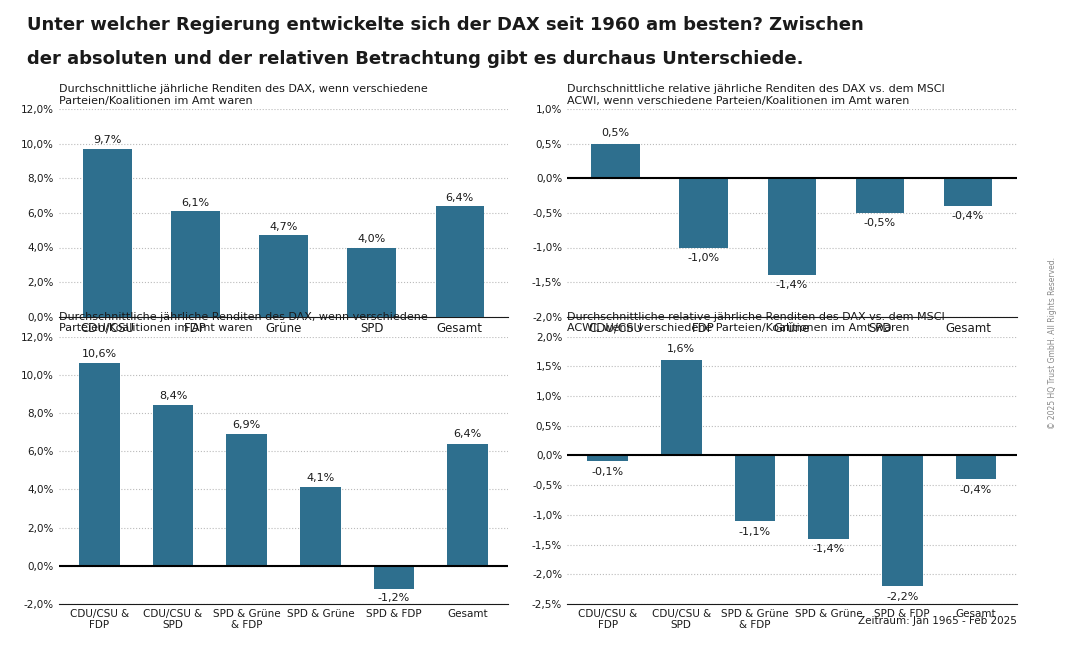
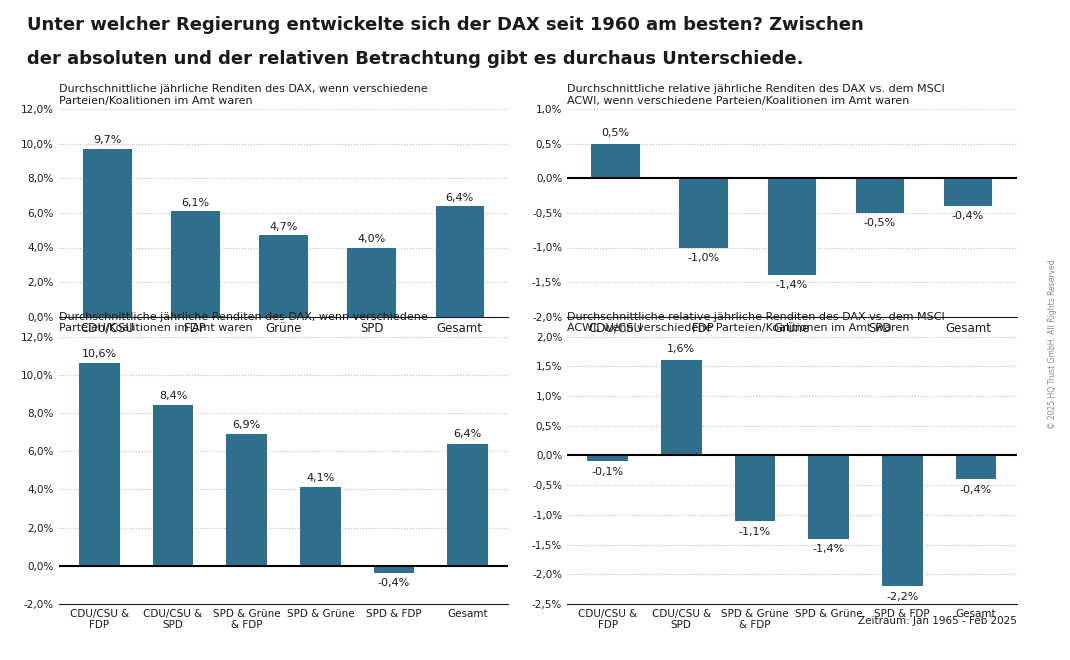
SPD & FDP: -1,2% -> -0,4%
